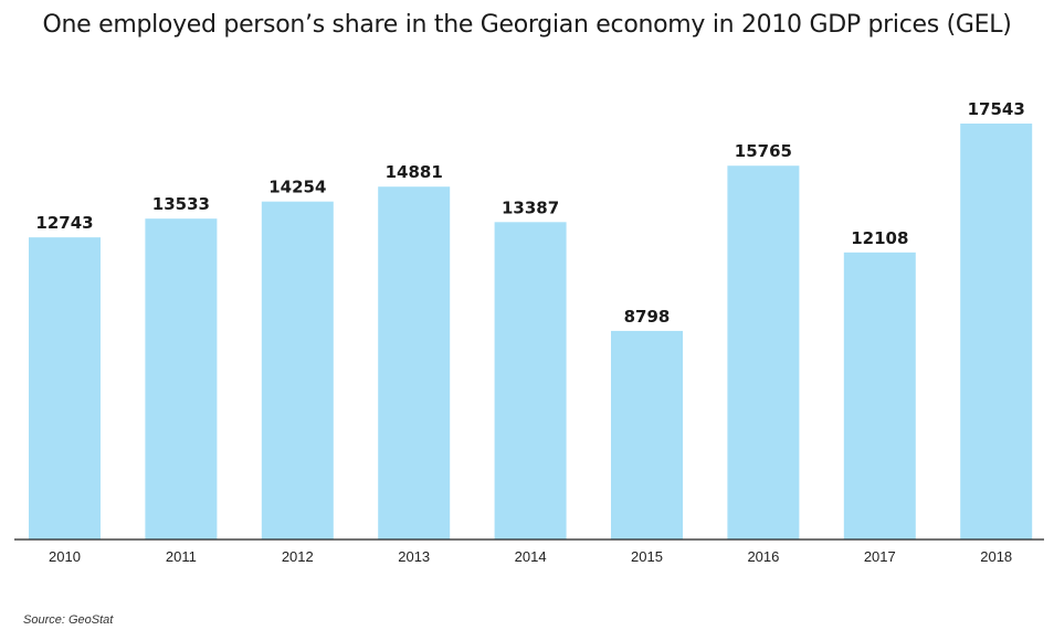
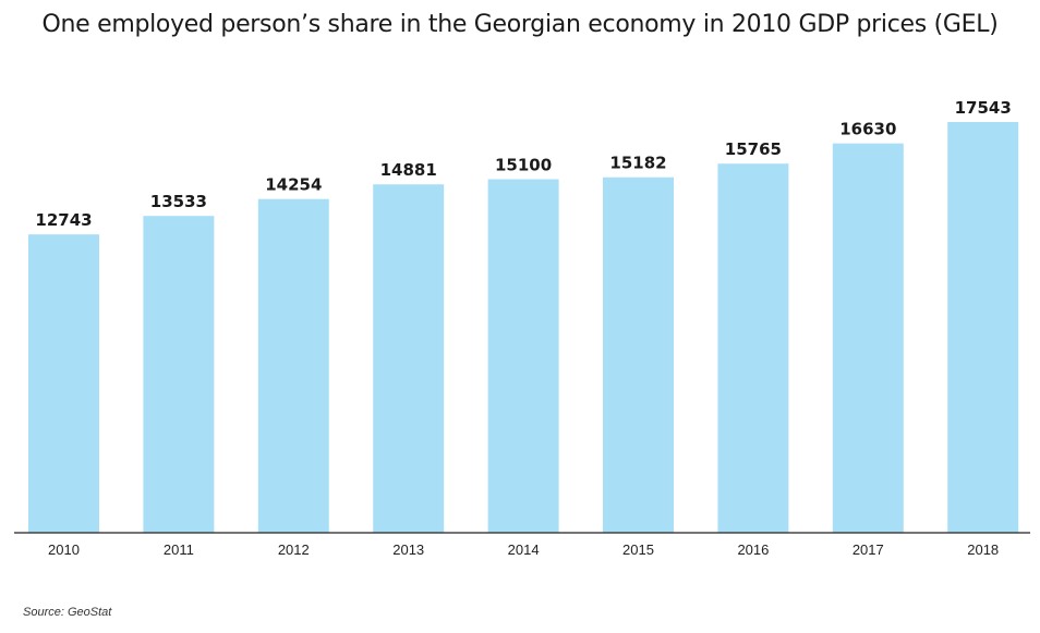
2014: 13387 -> 15100
2015: 8798 -> 15182
2017: 12108 -> 16630
